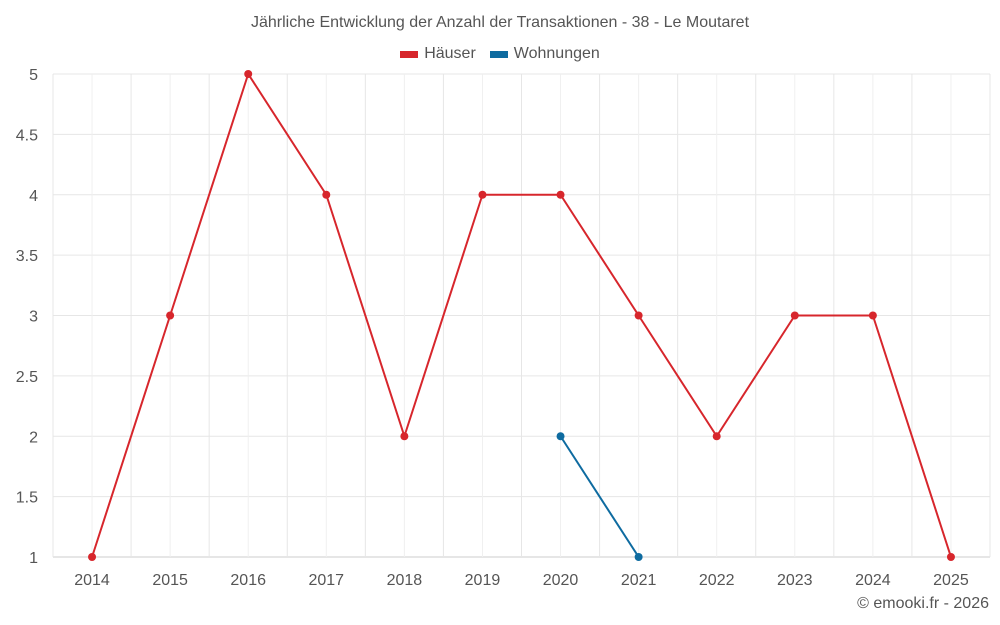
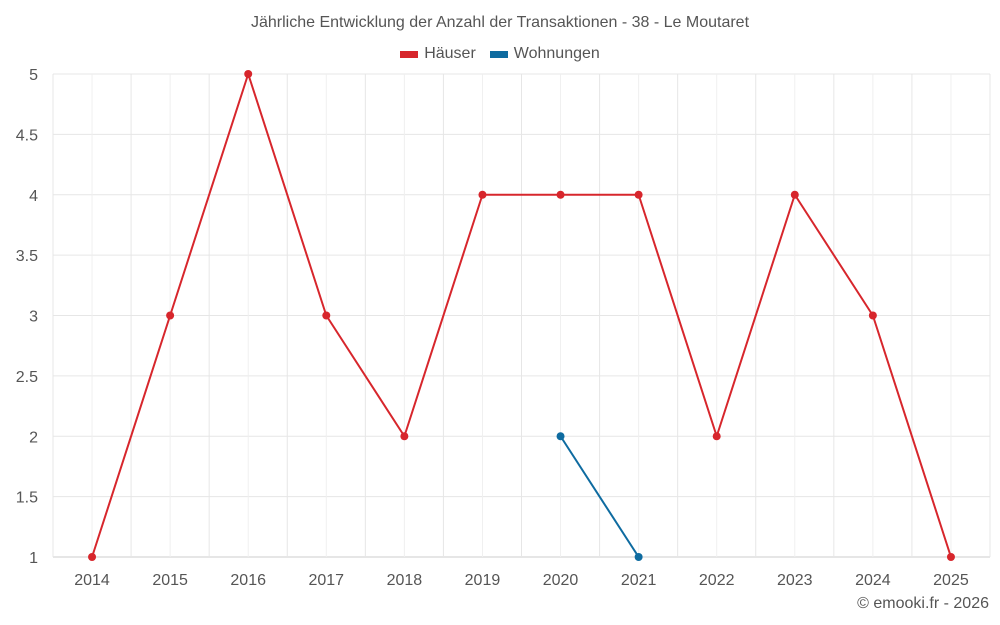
Häuser/2017: 4 -> 3
Häuser/2021: 3 -> 4
Häuser/2023: 3 -> 4
